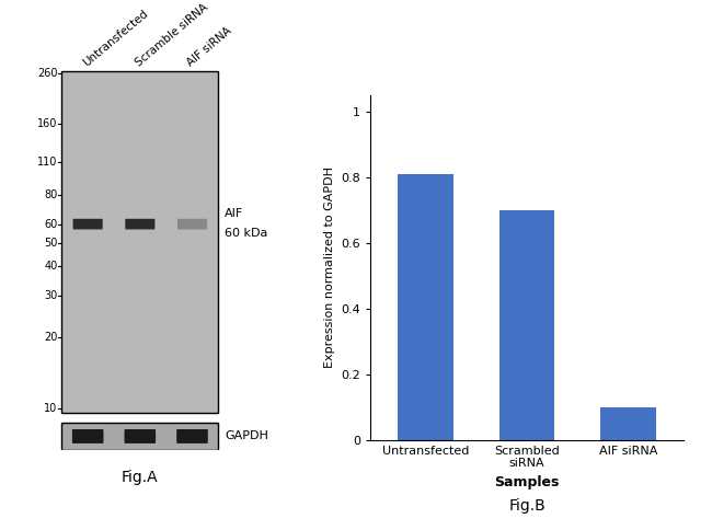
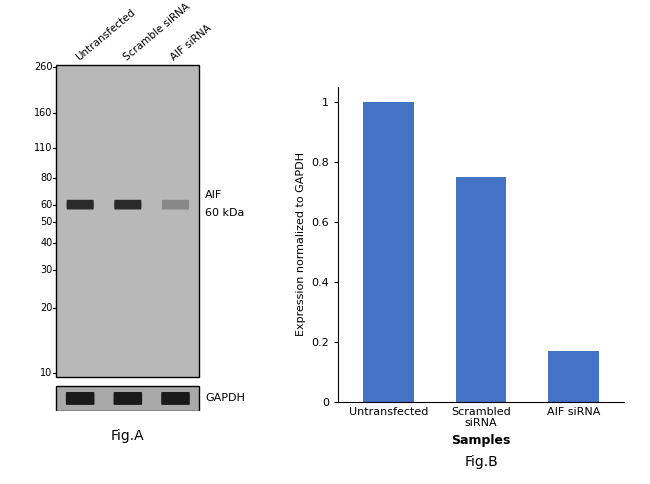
Untransfected: 0.81 -> 1.00
Scrambled siRNA: 0.70 -> 0.75
AIF siRNA: 0.10 -> 0.17
